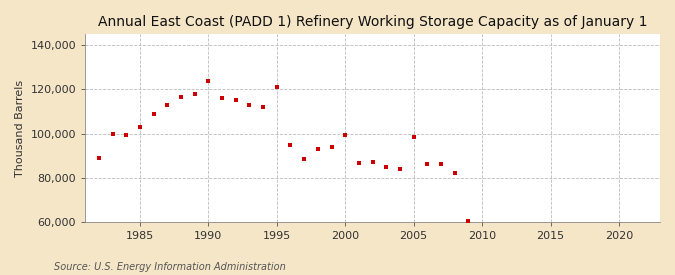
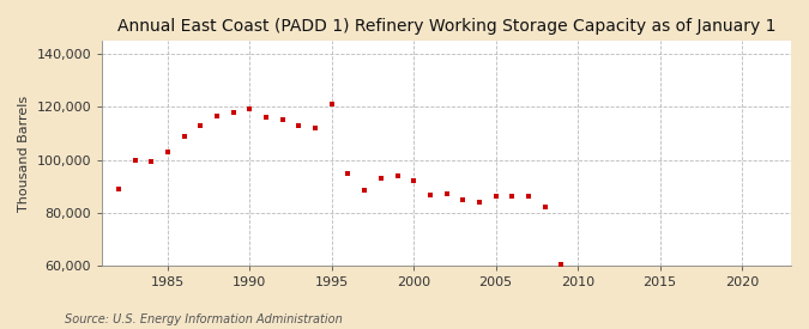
1990: 124,000 -> 119,500
2000: 99,500 -> 92,000
2005: 98,500 -> 86,000
